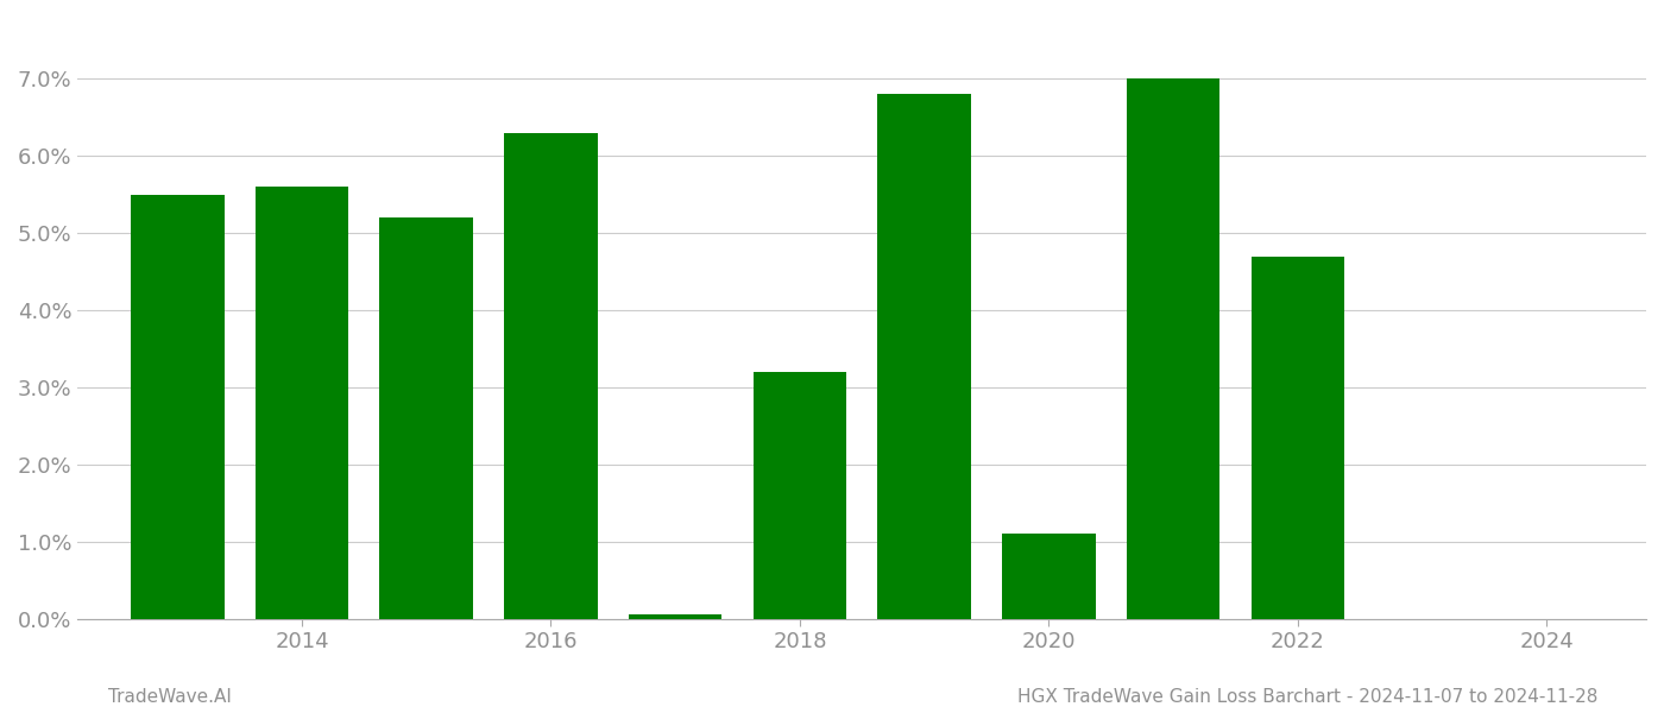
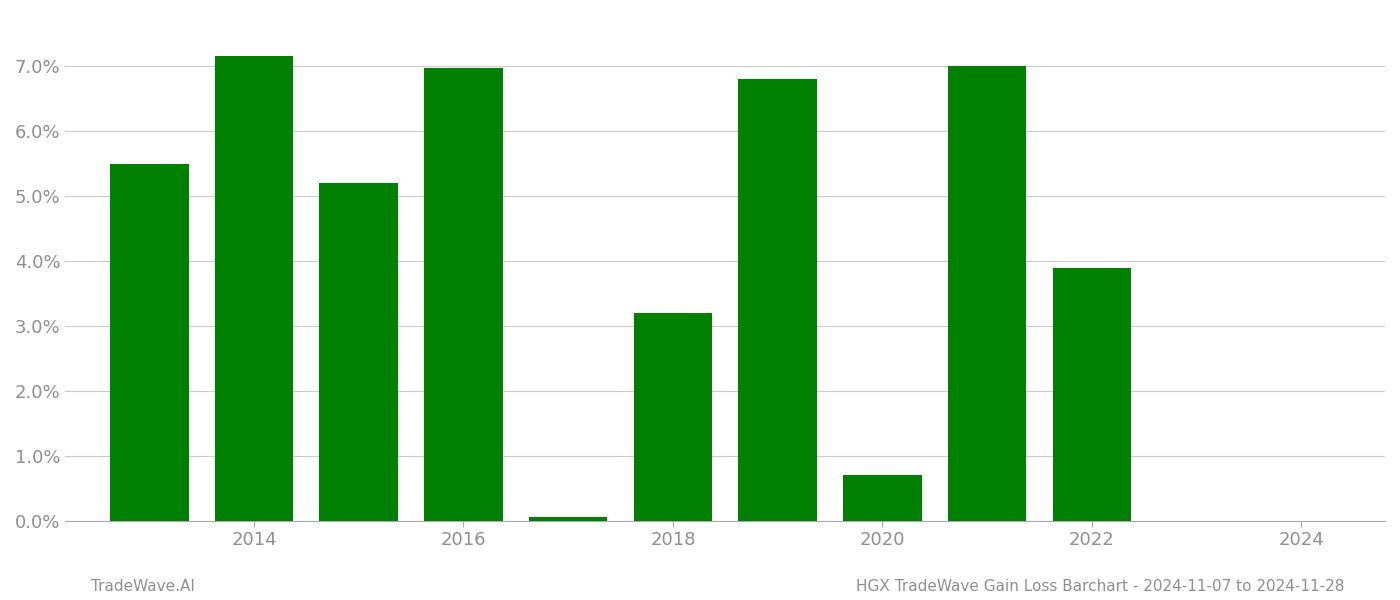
2014: 5.60% -> 7.16%
2016: 6.30% -> 6.98%
2020: 1.10% -> 0.70%
2022: 4.70% -> 3.90%
